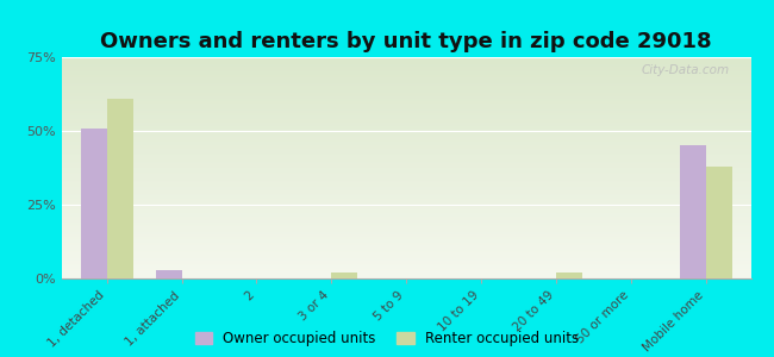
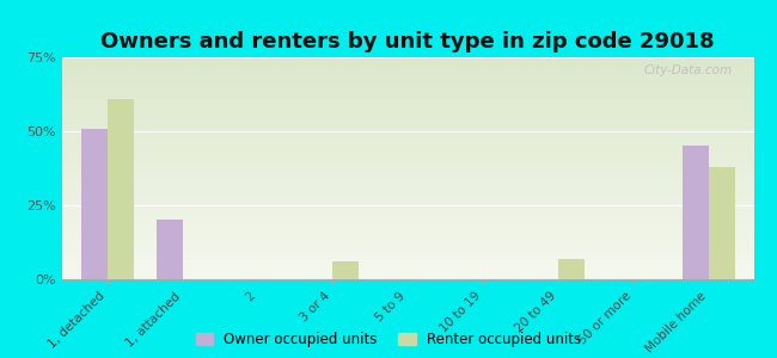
Owner occupied units/1, attached: 3% -> 20%
Renter occupied units/3 or 4: 2% -> 6%
Renter occupied units/20 to 49: 2% -> 7%
